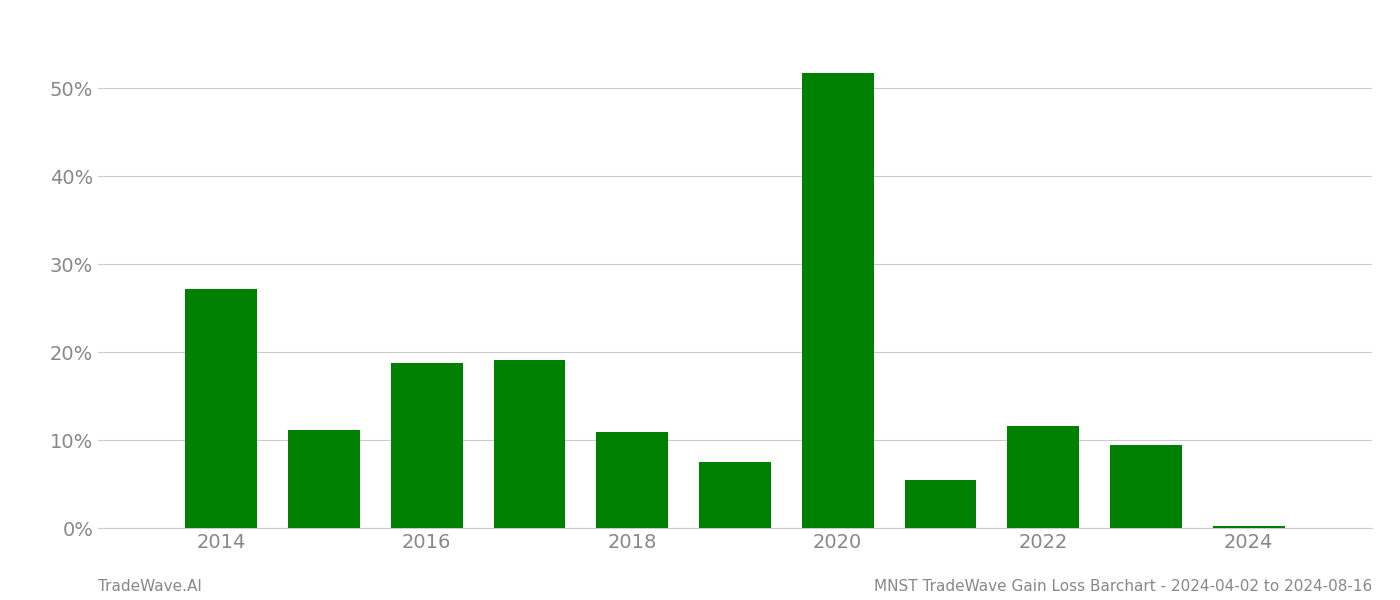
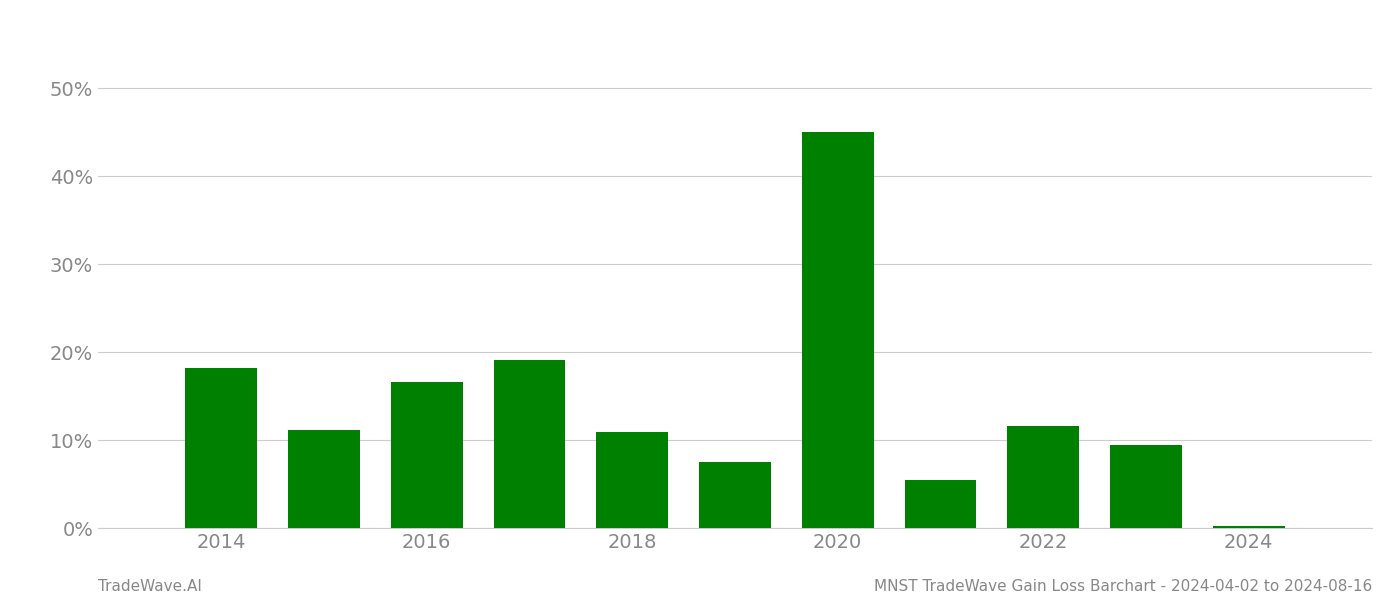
2014: 27.2% -> 18.2%
2016: 18.8% -> 16.6%
2020: 51.8% -> 45.0%
